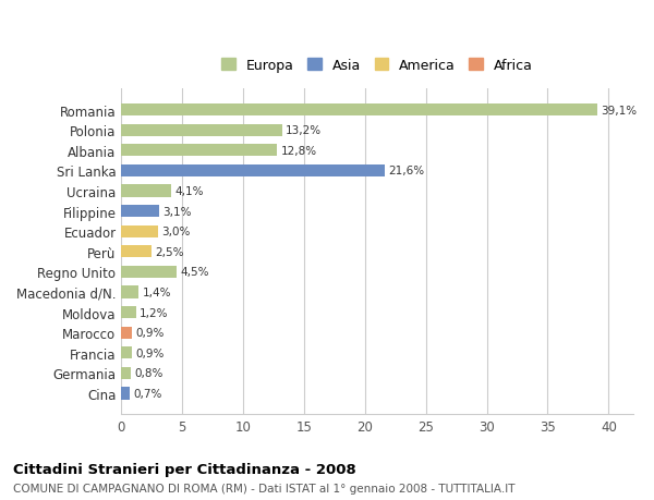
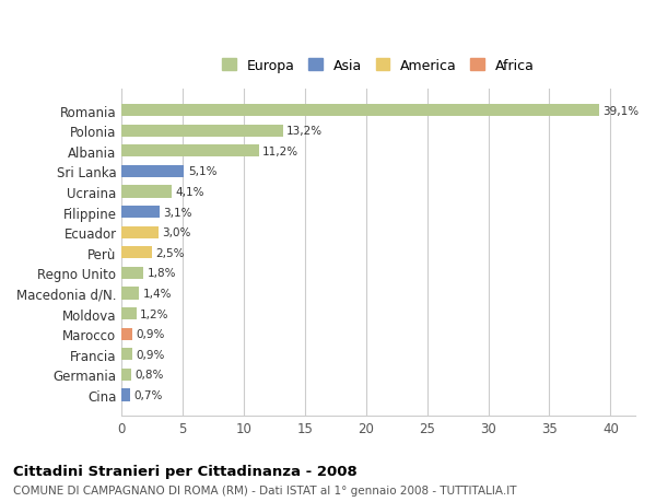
Albania: 12,8% -> 11,2%
Sri Lanka: 21,6% -> 5,1%
Regno Unito: 4,5% -> 1,8%
